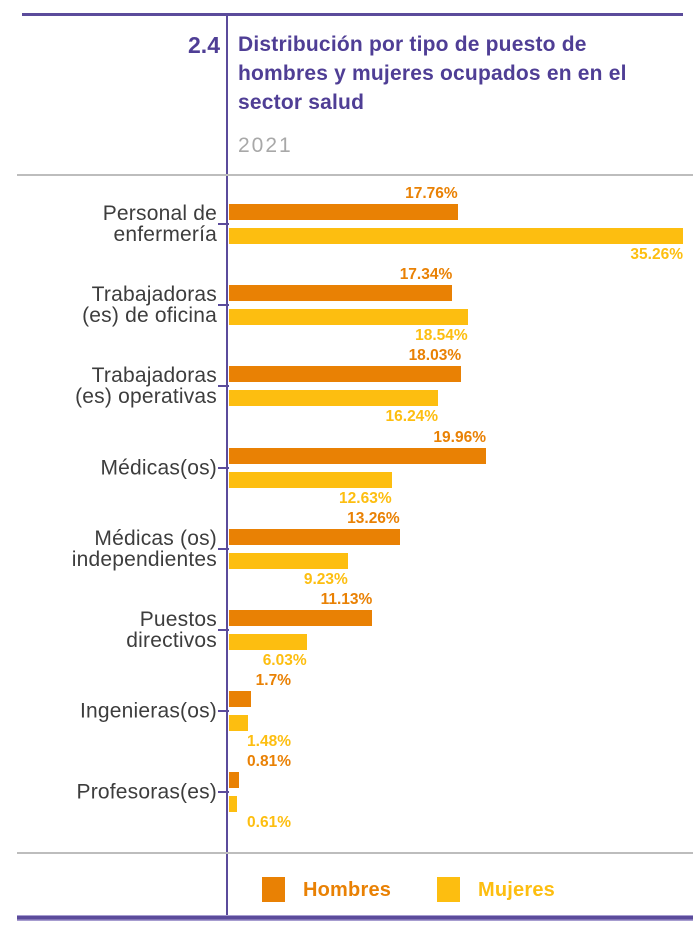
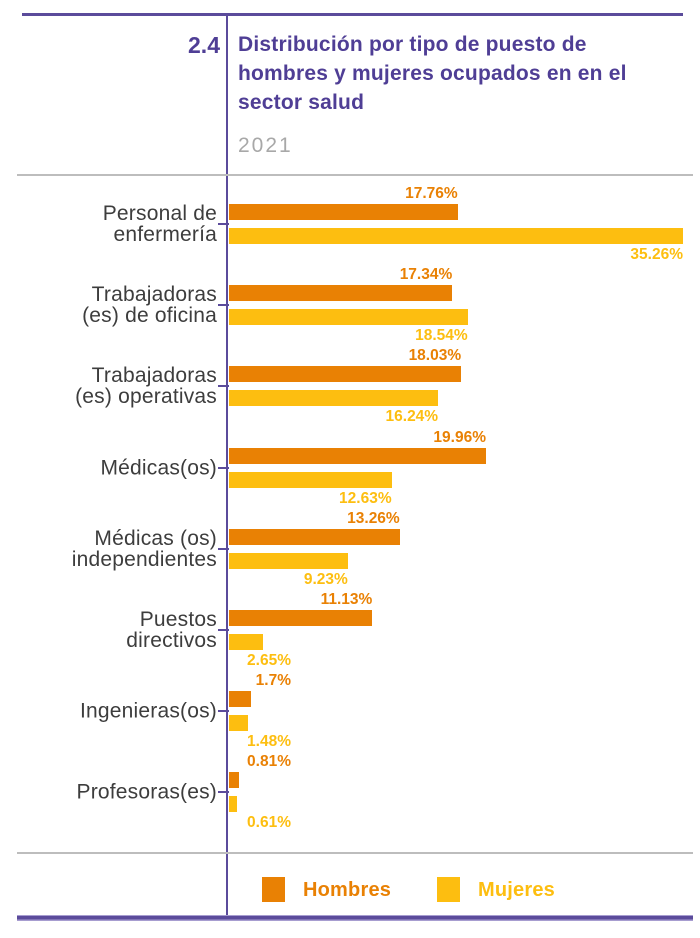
Mujeres/Puestos directivos: 6.03% -> 2.65%
